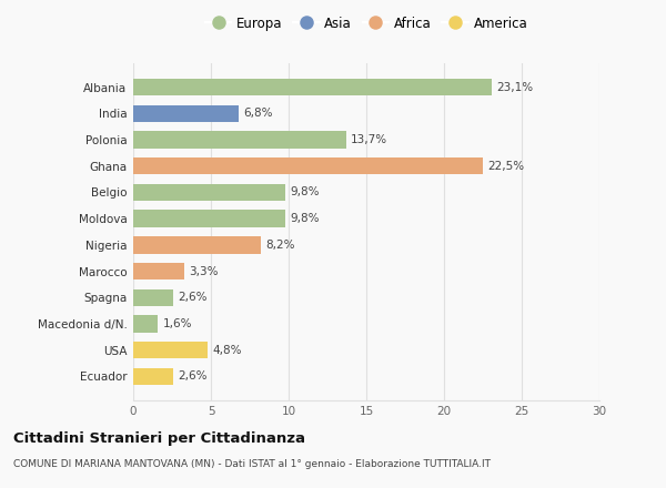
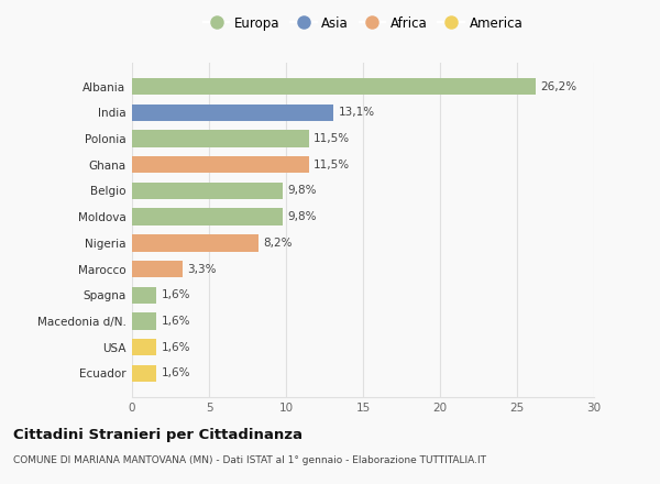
Albania: 23,1% -> 26,2%
India: 6,8% -> 13,1%
Polonia: 13,7% -> 11,5%
Ghana: 22,5% -> 11,5%
Spagna: 2,6% -> 1,6%
USA: 4,8% -> 1,6%
Ecuador: 2,6% -> 1,6%
